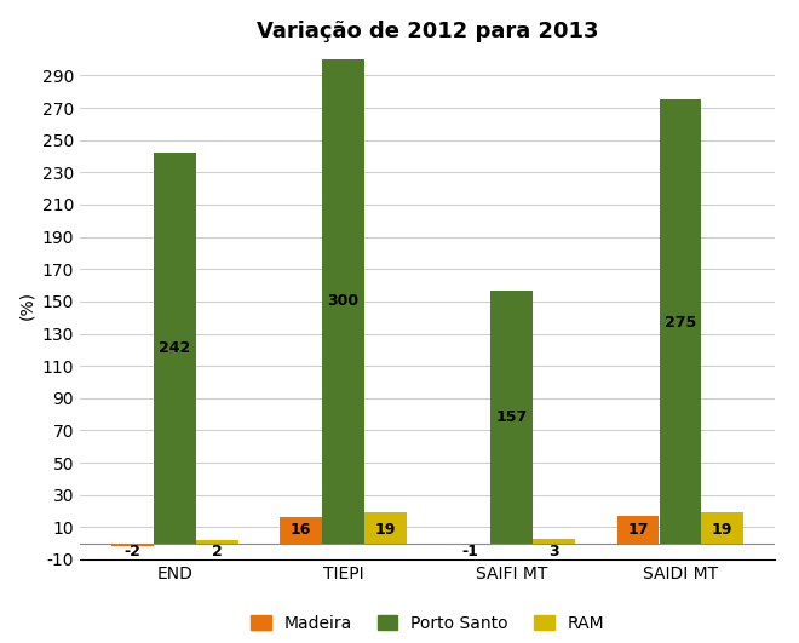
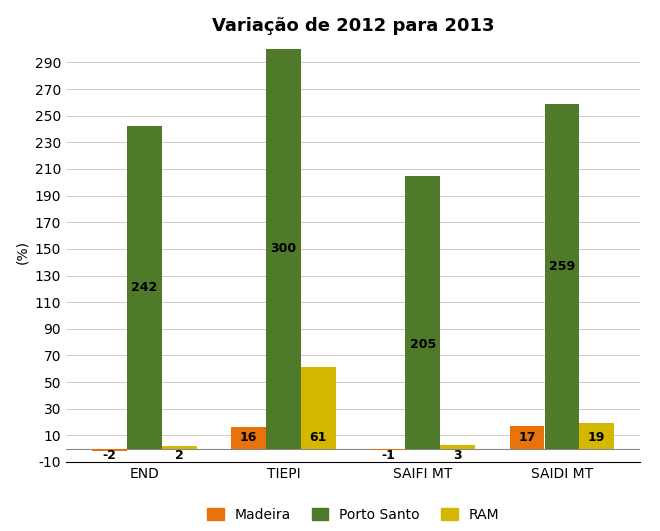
RAM/TIEPI: 19 -> 61
Porto Santo/SAIFI MT: 157 -> 205
Porto Santo/SAIDI MT: 275 -> 259
